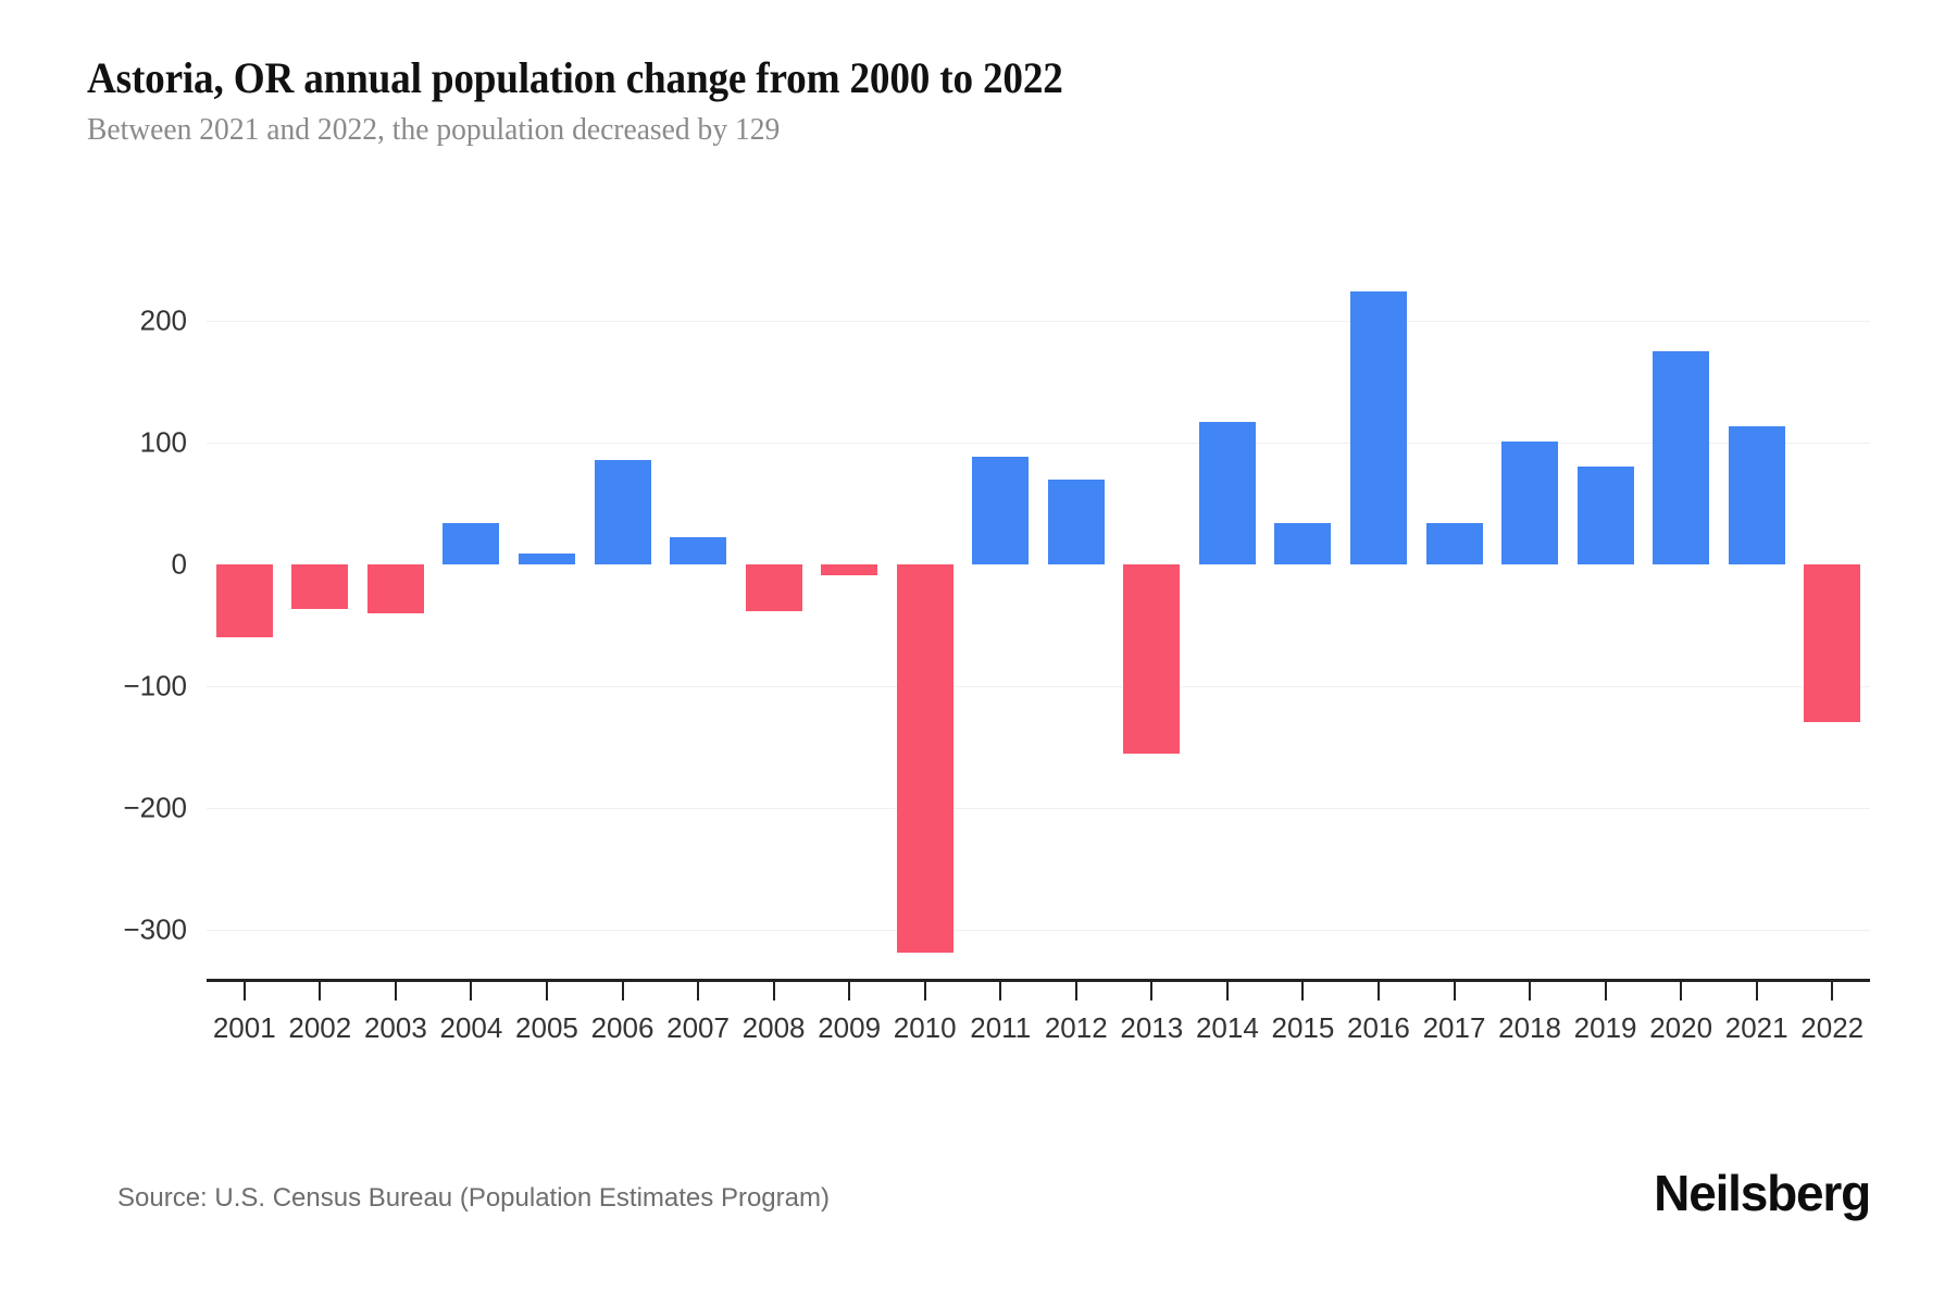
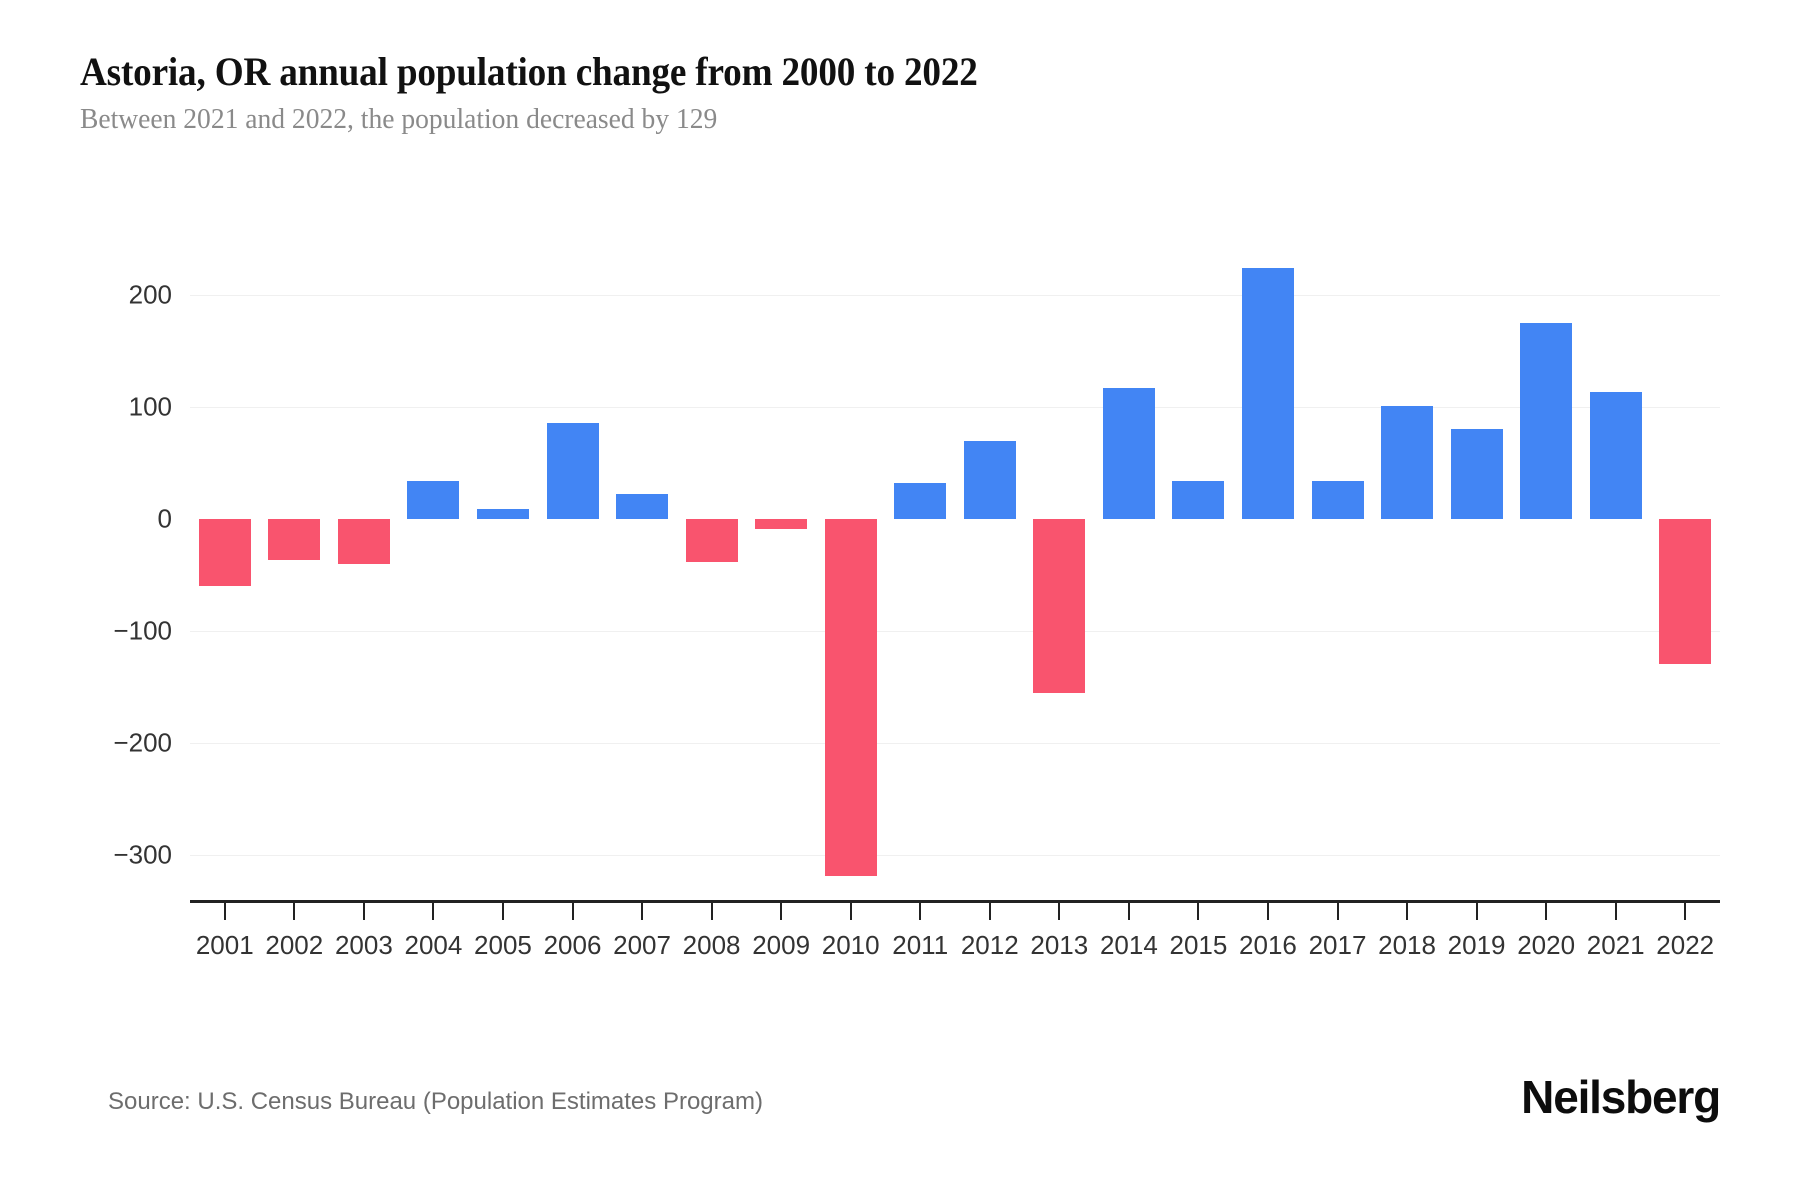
2011: 88 -> 32
